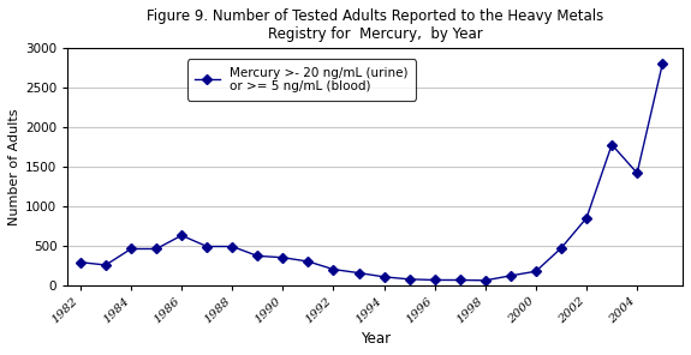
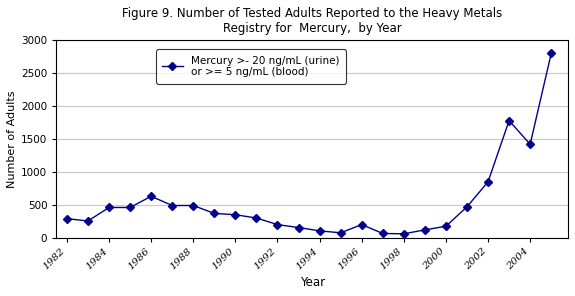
1996: 60 -> 200
